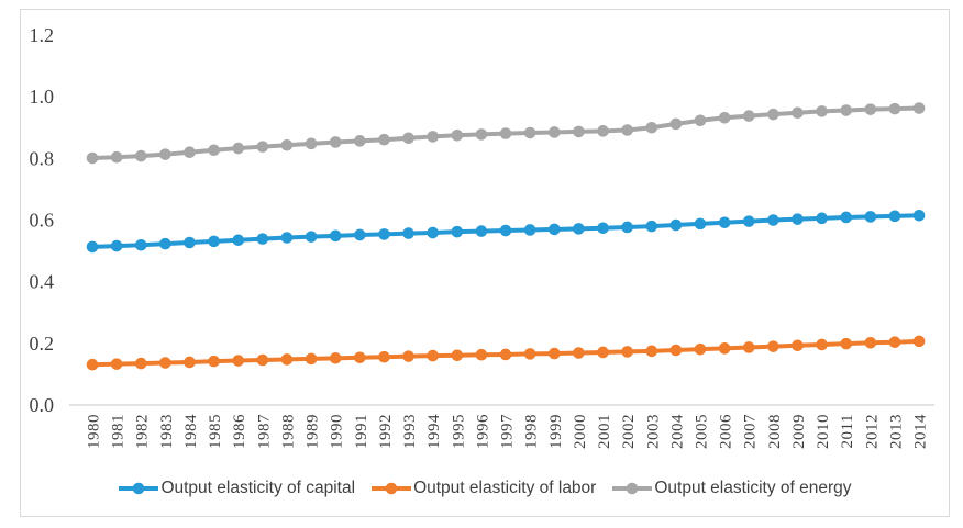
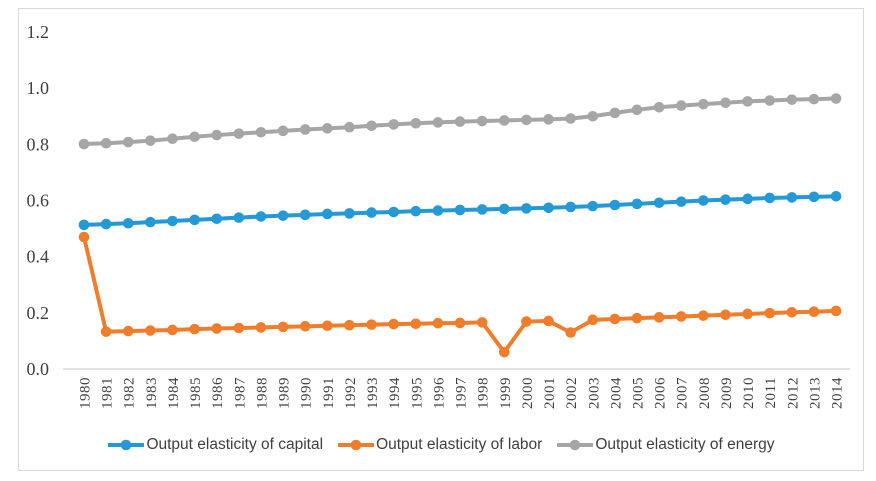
Output elasticity of labor/1980: 0.13 -> 0.47
Output elasticity of labor/1999: 0.17 -> 0.06
Output elasticity of labor/2002: 0.17 -> 0.13
